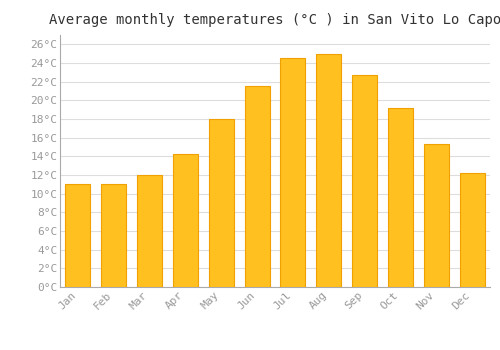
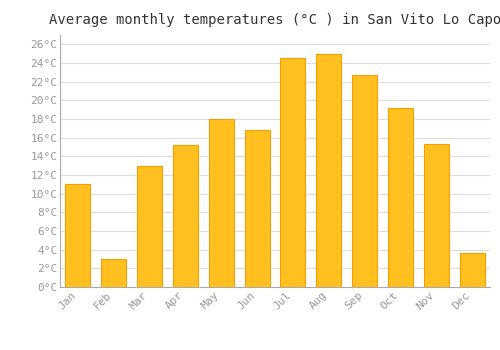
Feb: 11.0°C -> 3.0°C
Mar: 12.0°C -> 13.0°C
Apr: 14.2°C -> 15.2°C
Jun: 21.5°C -> 16.8°C
Dec: 12.2°C -> 3.6°C
